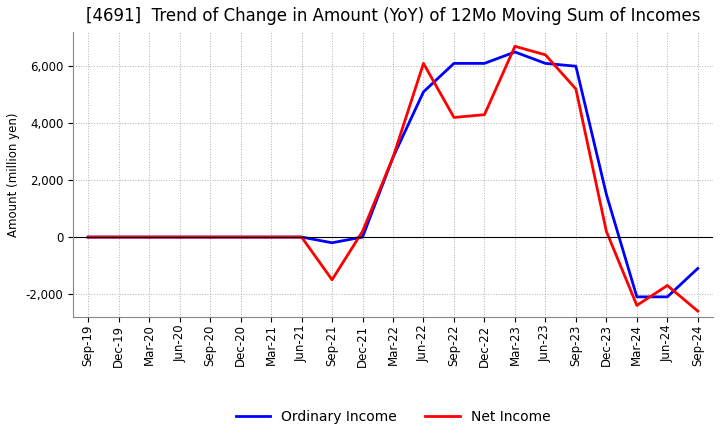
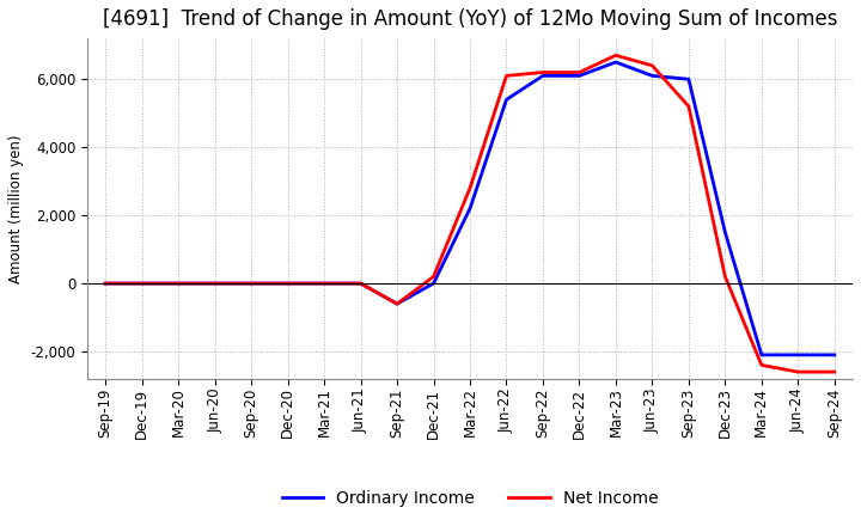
Ordinary Income/Sep-21: -200 -> -600
Net Income/Sep-21: -1,500 -> -600
Ordinary Income/Mar-22: 2,800 -> 2,200
Ordinary Income/Jun-22: 5,100 -> 5,400
Net Income/Sep-22: 4,200 -> 6,200
Net Income/Dec-22: 4,300 -> 6,200
Net Income/Jun-24: -1,700 -> -2,600
Ordinary Income/Sep-24: -1,100 -> -2,100
